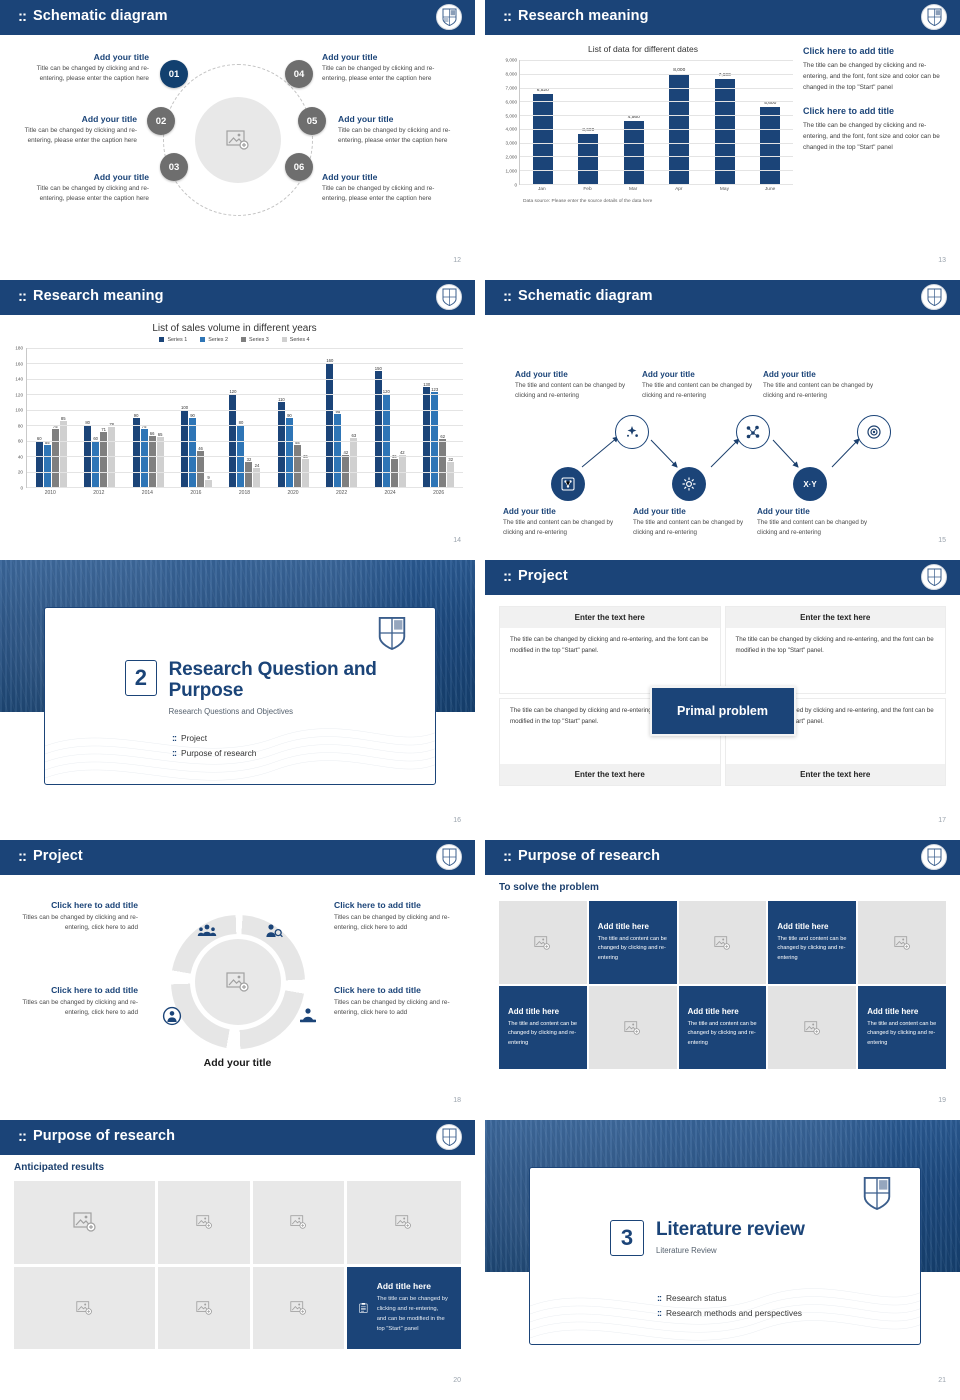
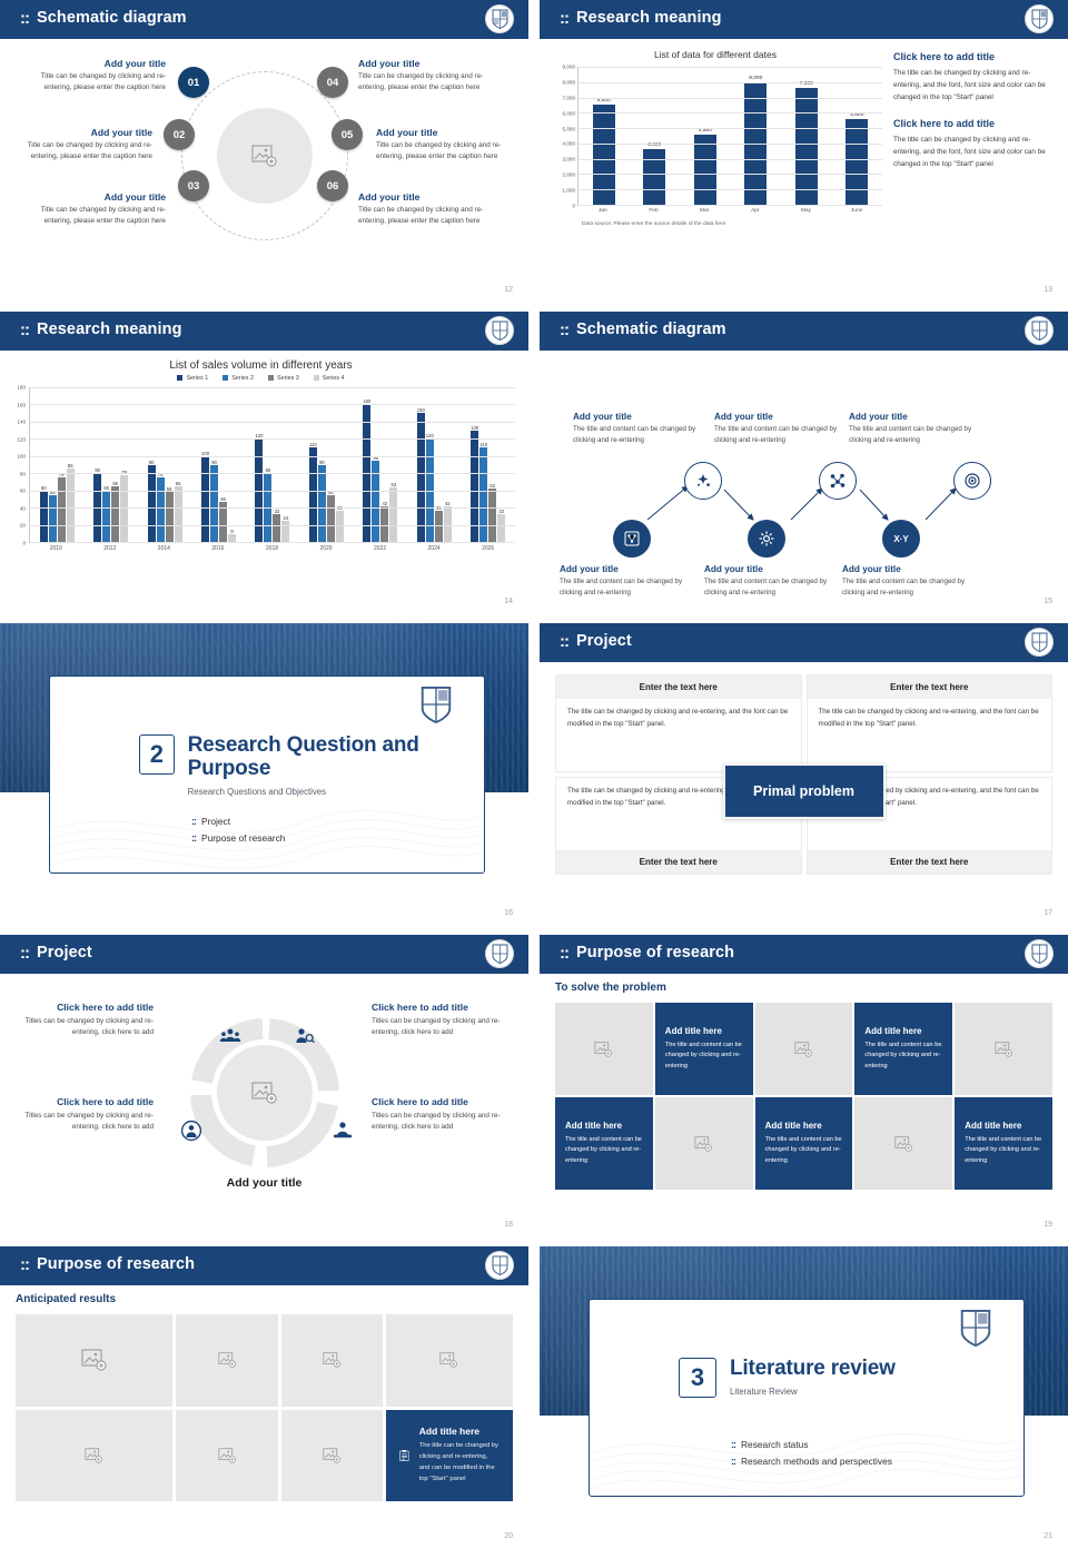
List of sales volume in different years/Series 3/2012: 71 -> 65
List of sales volume in different years/Series 3/2014: 66 -> 58
List of sales volume in different years/Series 2/2026: 123 -> 110
